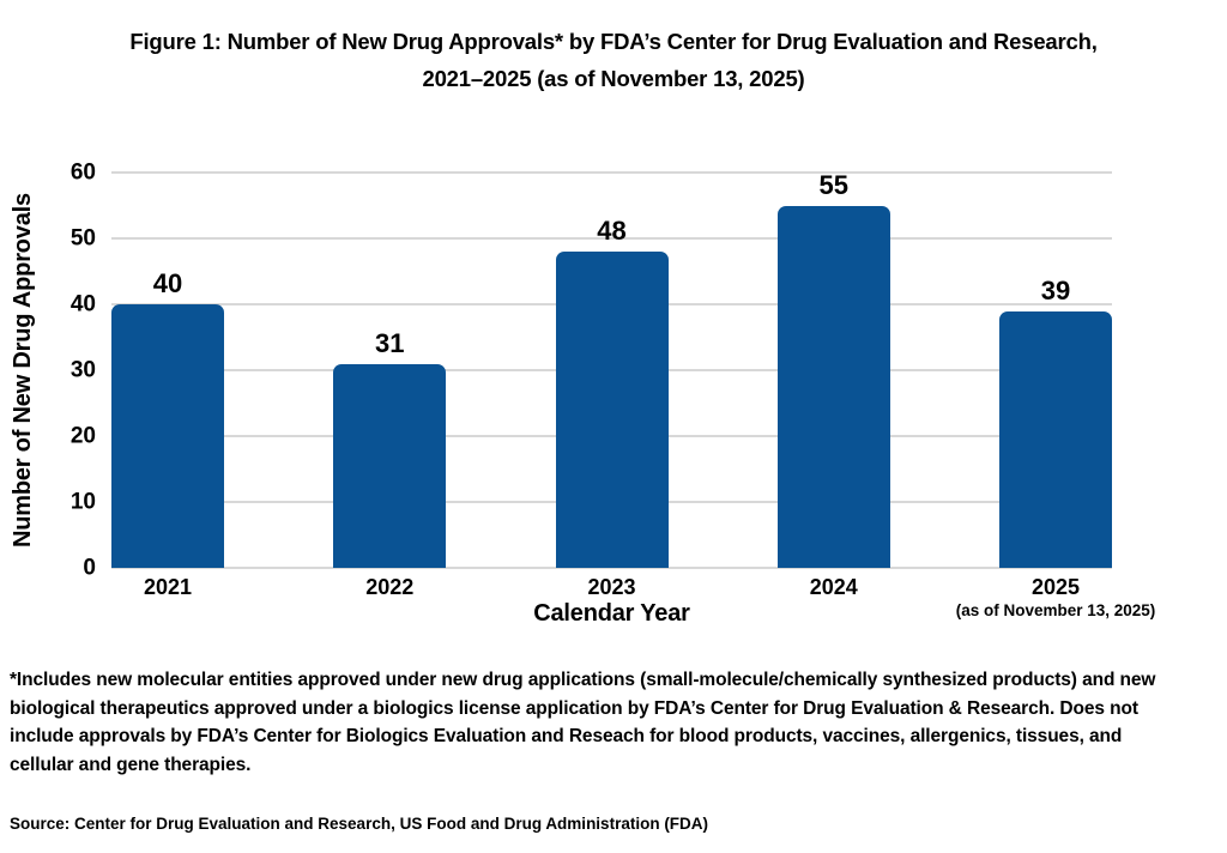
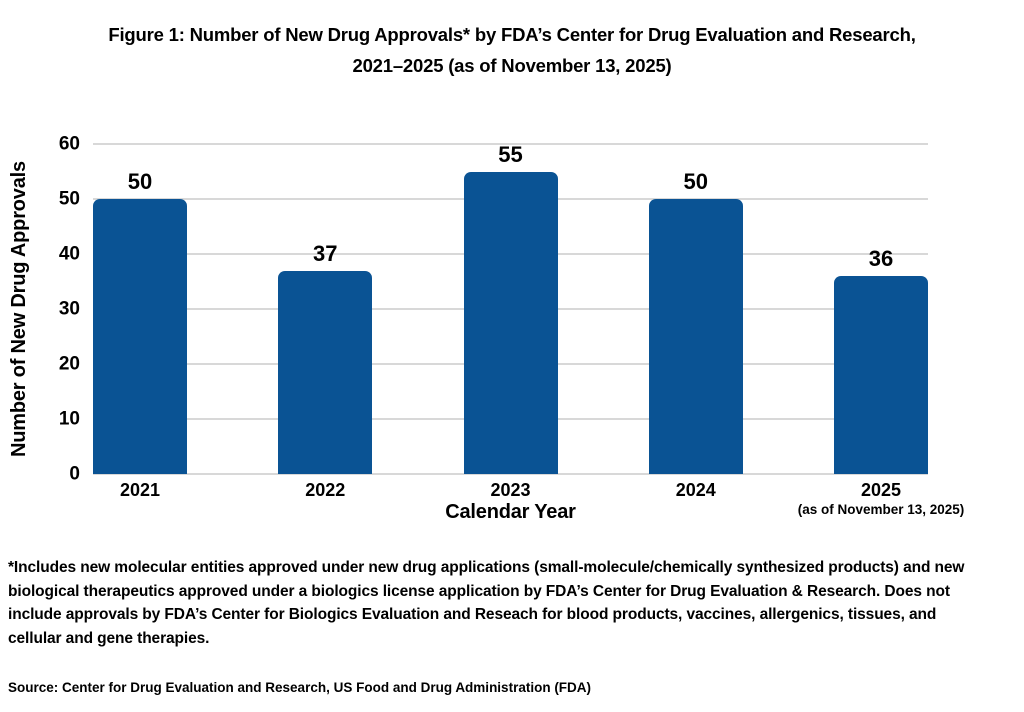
2021: 40 -> 50
2022: 31 -> 37
2023: 48 -> 55
2024: 55 -> 50
2025: 39 -> 36
